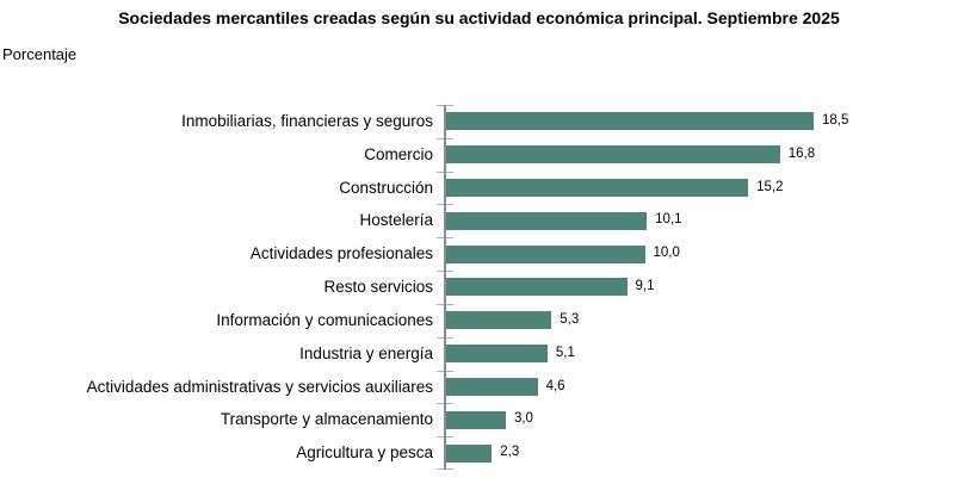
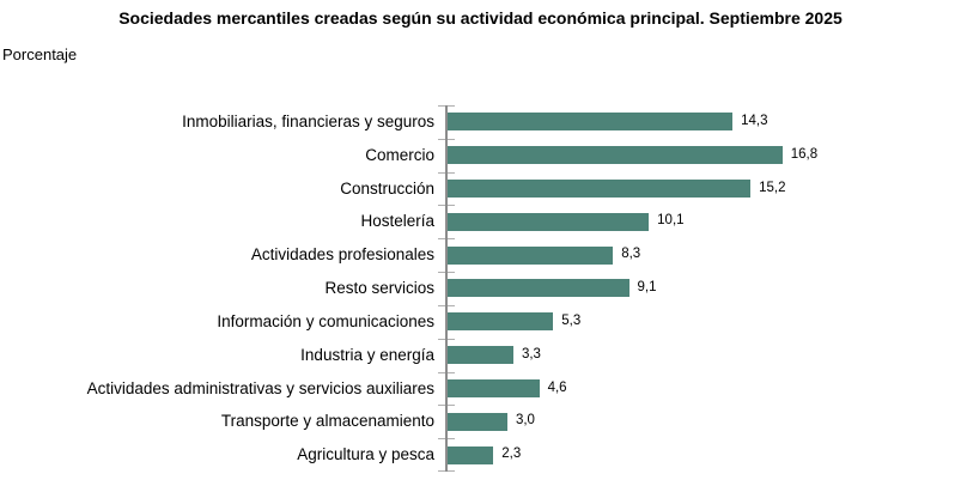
Inmobiliarias, financieras y seguros: 18,5 -> 14,3
Actividades profesionales: 10,0 -> 8,3
Industria y energía: 5,1 -> 3,3
